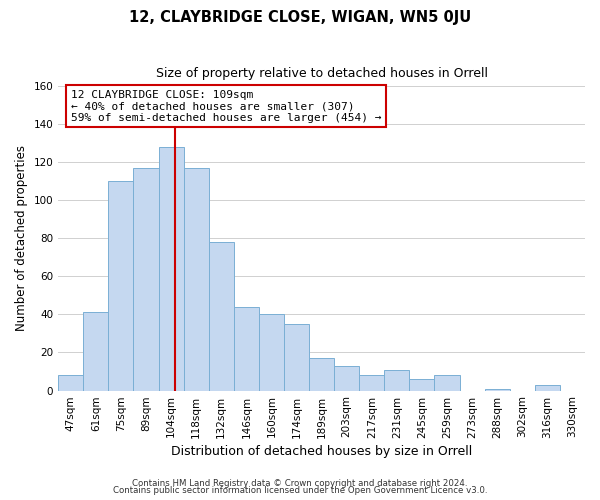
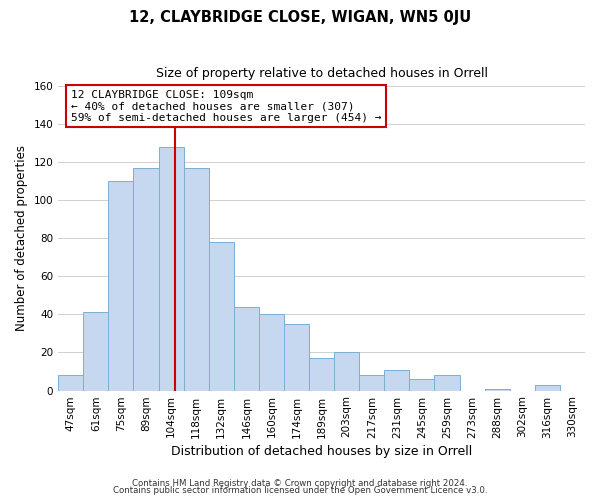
203sqm: 13 -> 20
